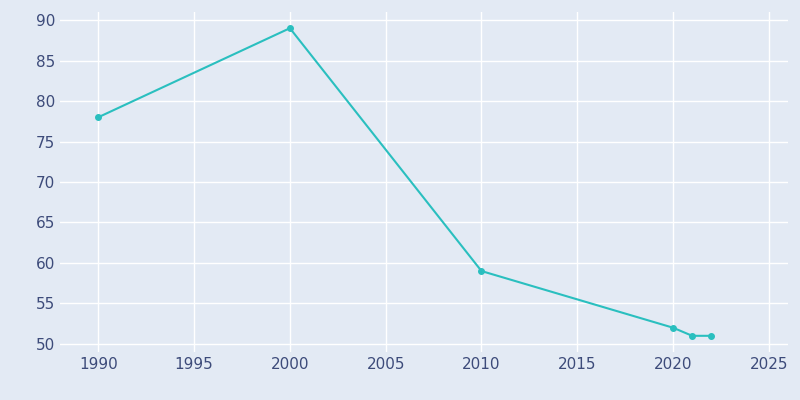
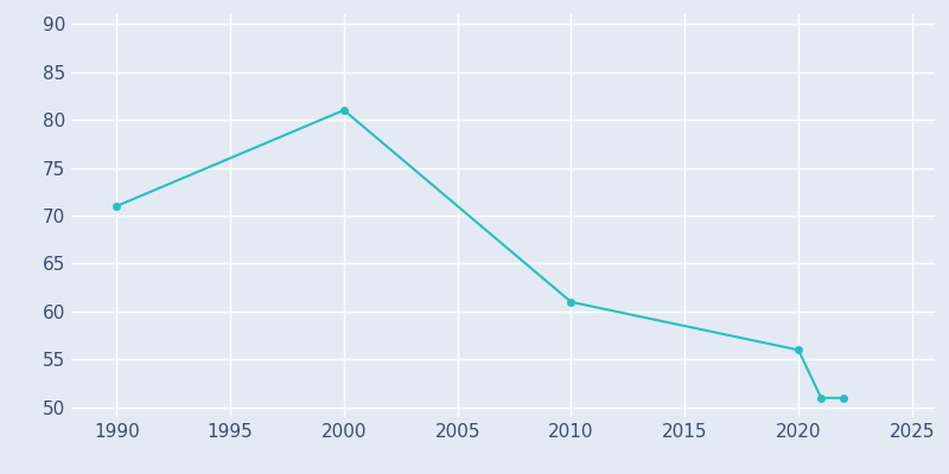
1990: 78 -> 71
2000: 89 -> 81
2010: 59 -> 61
2020: 52 -> 56
